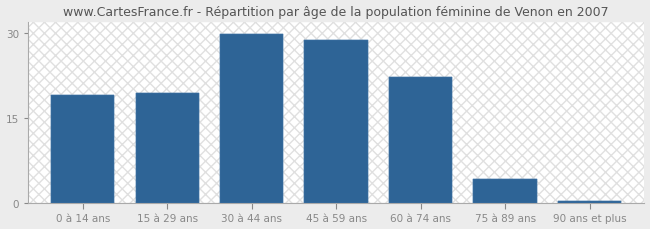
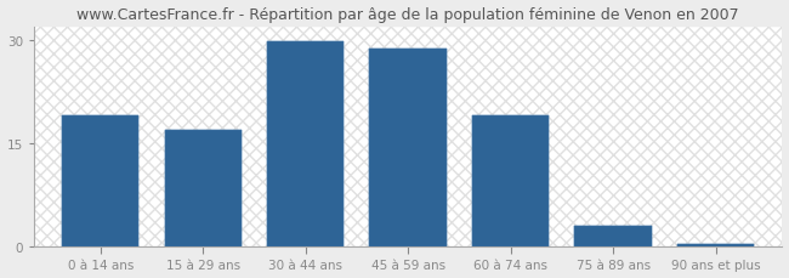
15 à 29 ans: 19.4 -> 17.0
60 à 74 ans: 22.2 -> 19.0
75 à 89 ans: 4.2 -> 3.0
